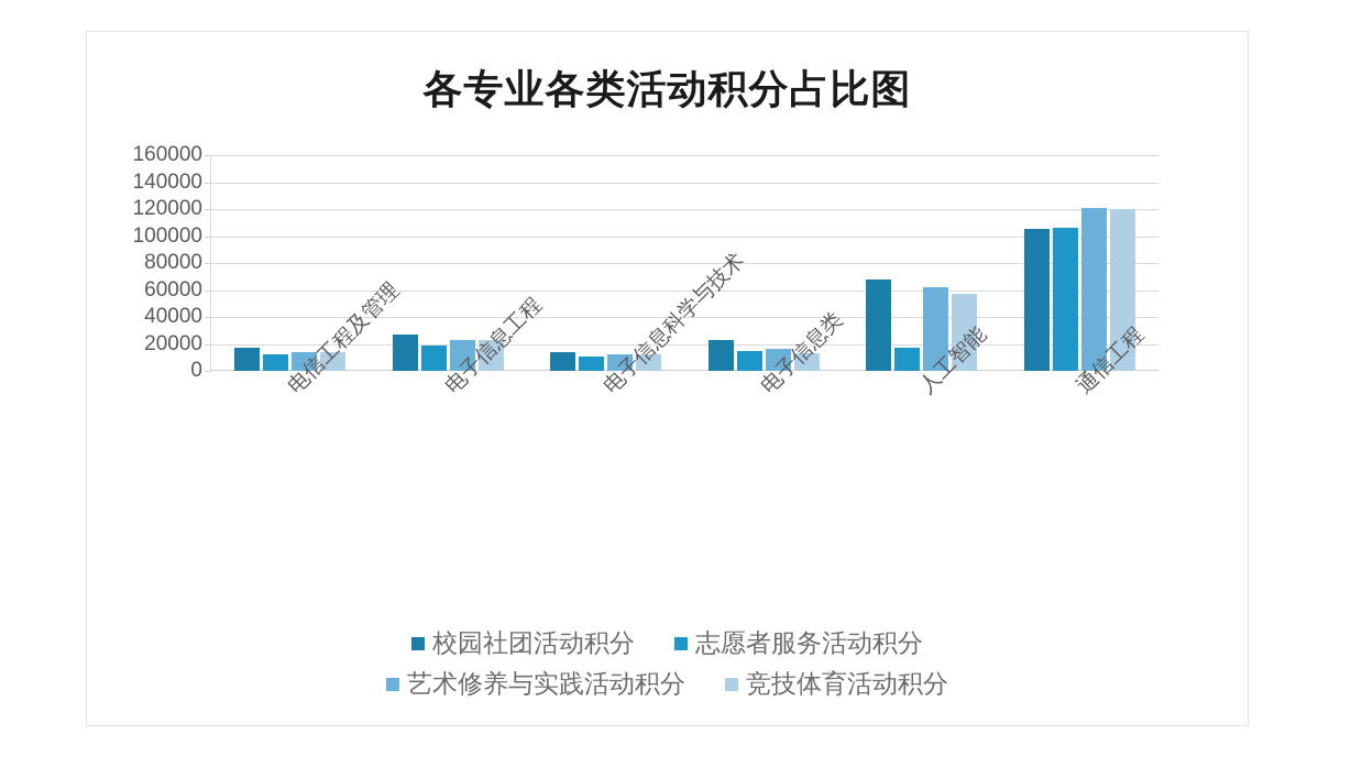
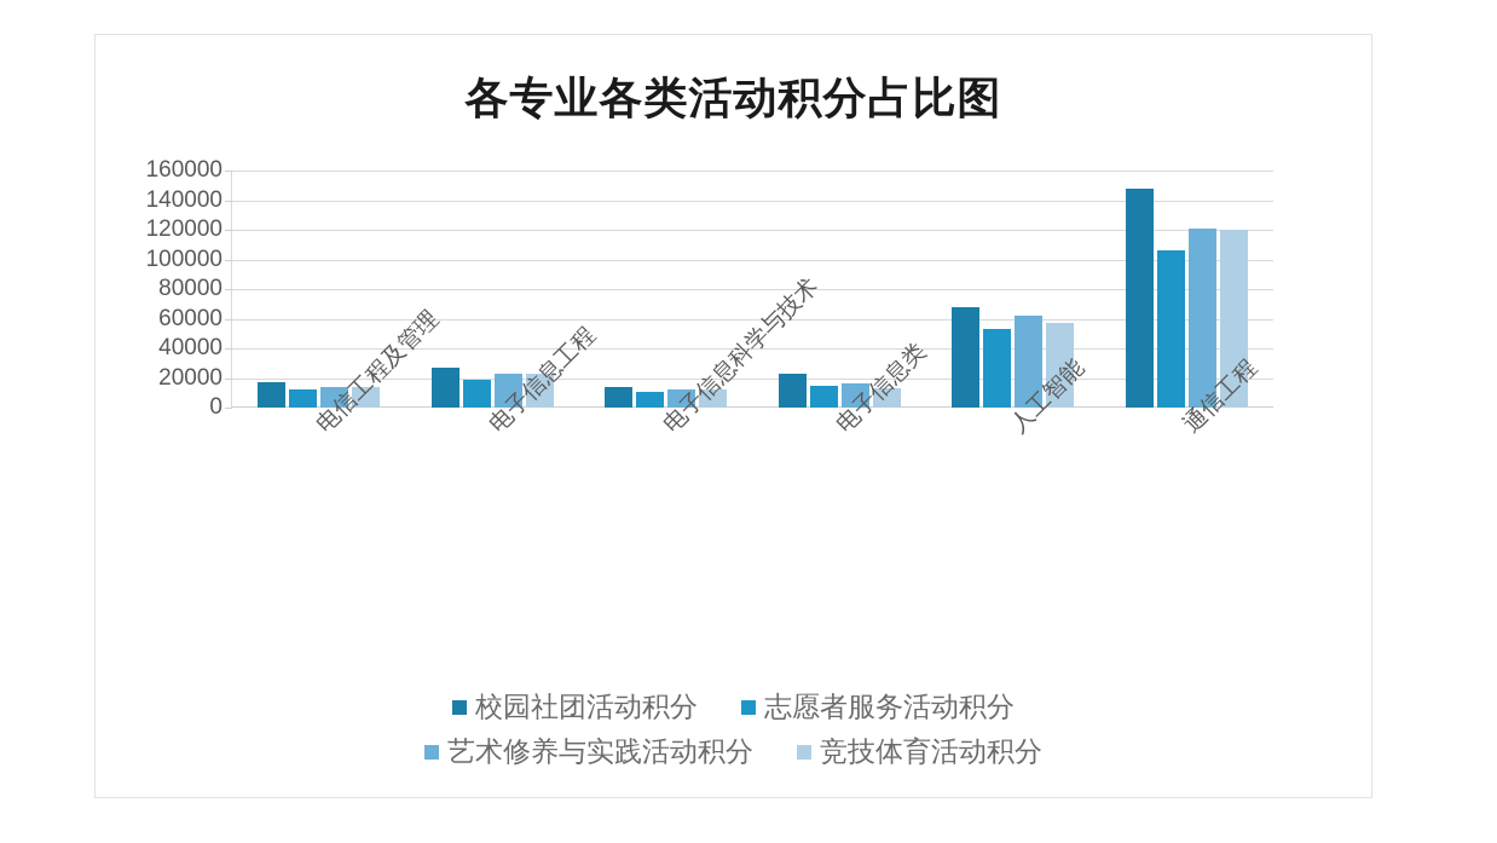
志愿者服务活动积分/人工智能: 17000 -> 53000
校园社团活动积分/通信工程: 105000 -> 148000
